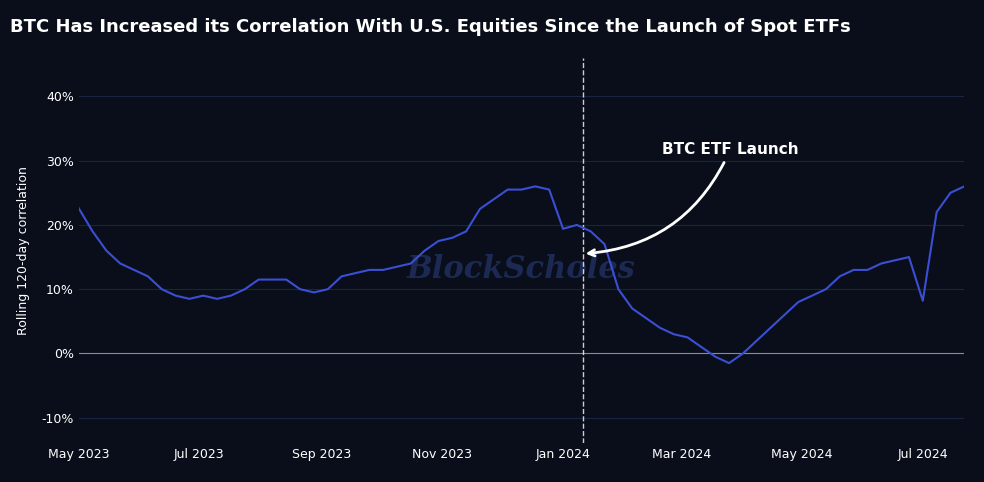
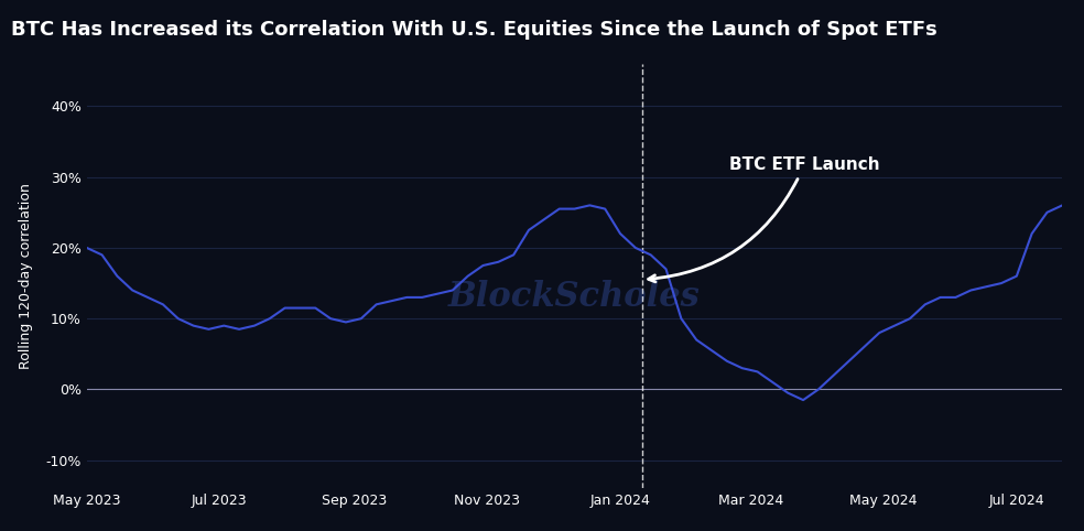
May 2023: 22.6% -> 20.0%
Jan 2024: 19.4% -> 22.0%
Jul 2024: 8.2% -> 16.0%
